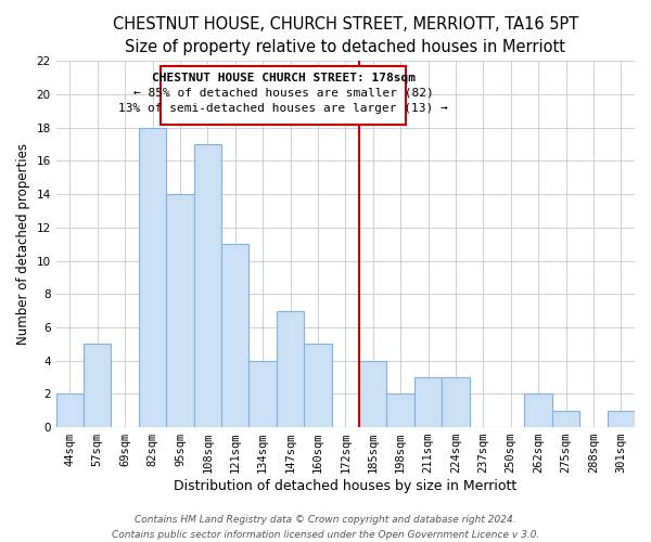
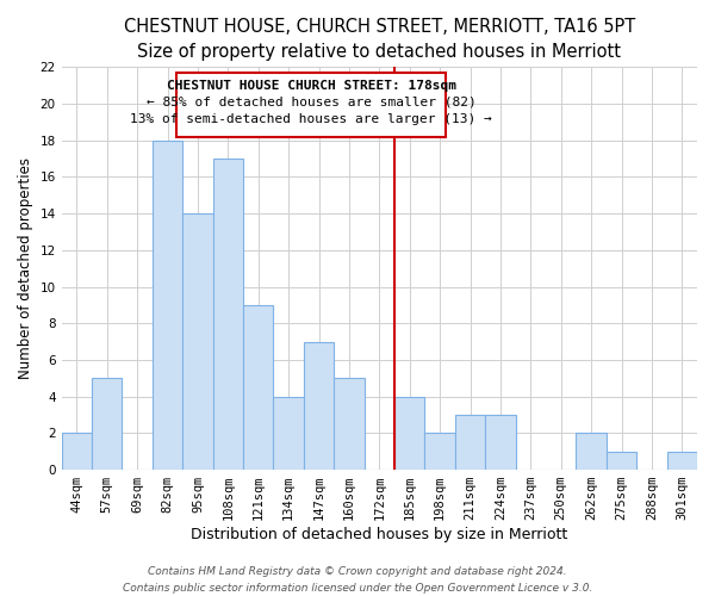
121sqm: 11 -> 9
